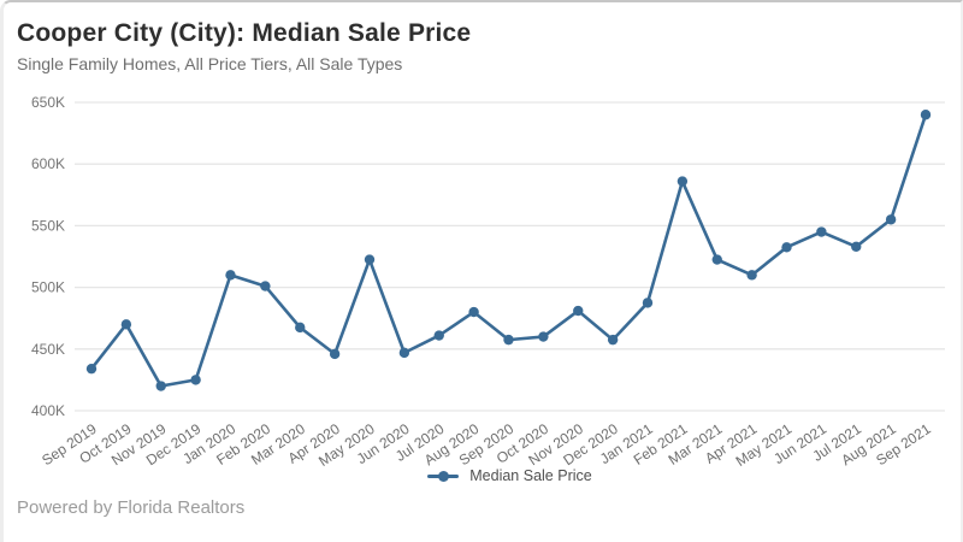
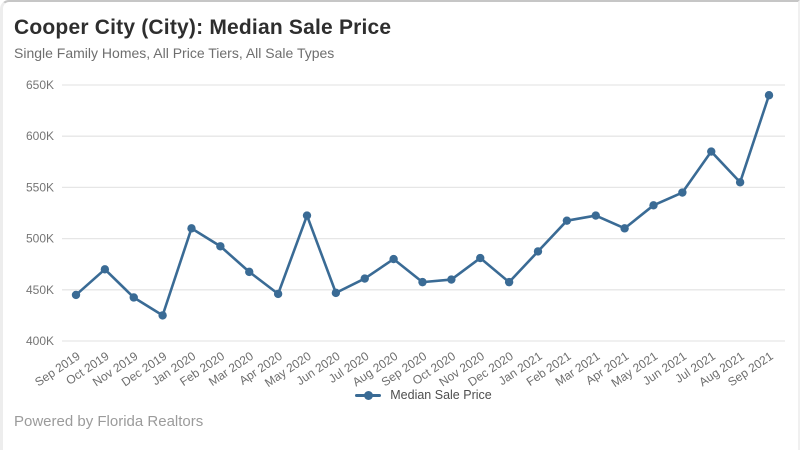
Sep 2019: 434K -> 445K
Nov 2019: 420K -> 442K
Feb 2020: 501K -> 492K
Feb 2021: 586K -> 518K
Jul 2021: 533K -> 585K
